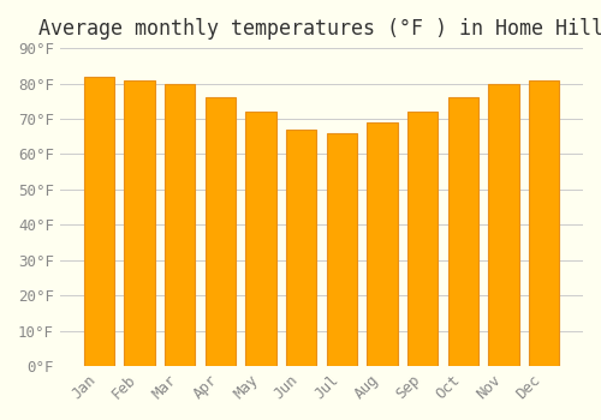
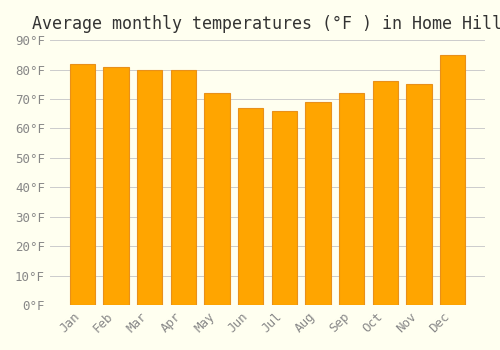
Apr: 76°F -> 80°F
Nov: 80°F -> 75°F
Dec: 81°F -> 85°F
